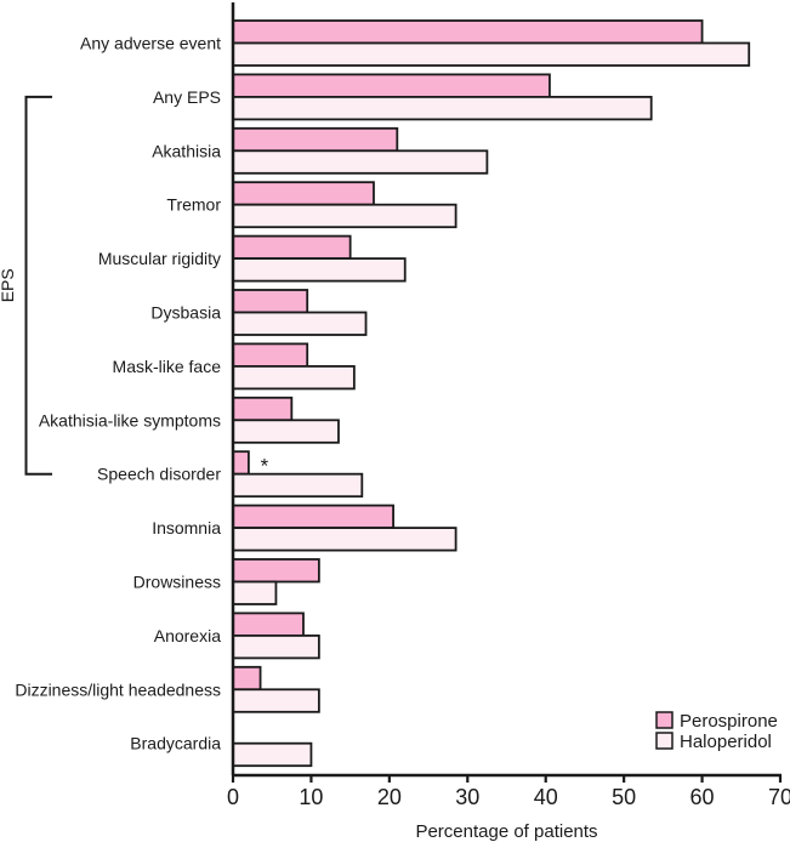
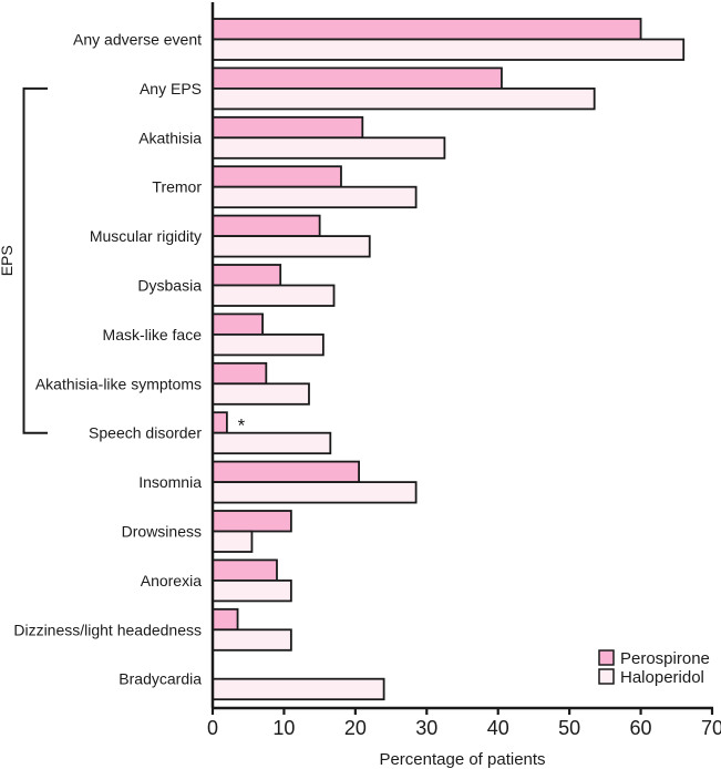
Perospirone/Mask-like face: 10 -> 7
Haloperidol/Bradycardia: 10 -> 24
